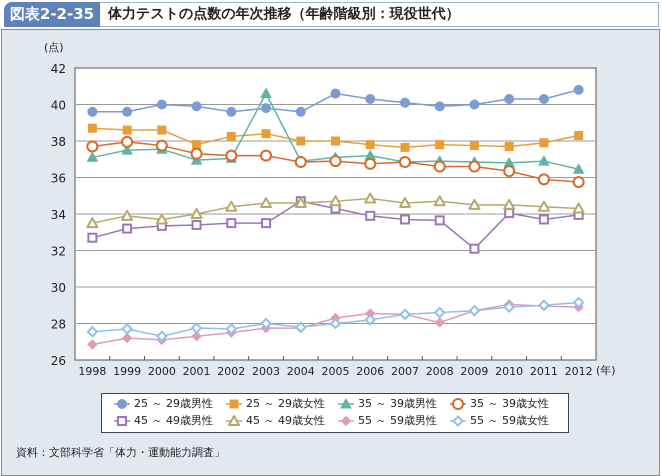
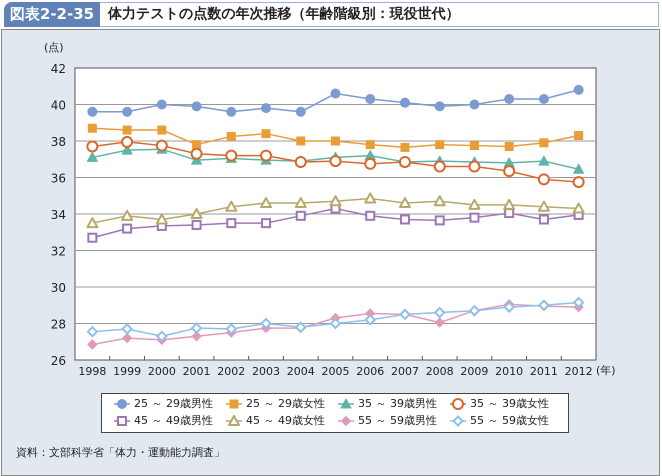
35 ～ 39歳男性/2003: 40.6 -> 37.0
45 ～ 49歳男性/2004: 34.7 -> 33.9
45 ～ 49歳男性/2009: 32.1 -> 33.8
